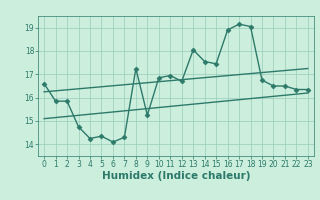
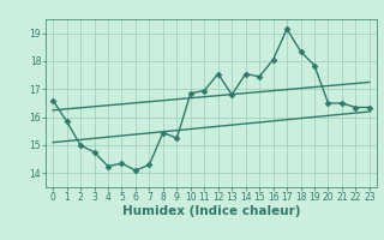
2: 15.85 -> 15.00
8: 17.25 -> 15.45
12: 16.70 -> 17.55
13: 18.05 -> 16.80
16: 18.90 -> 18.05
18: 19.05 -> 18.35
19: 16.75 -> 17.85
